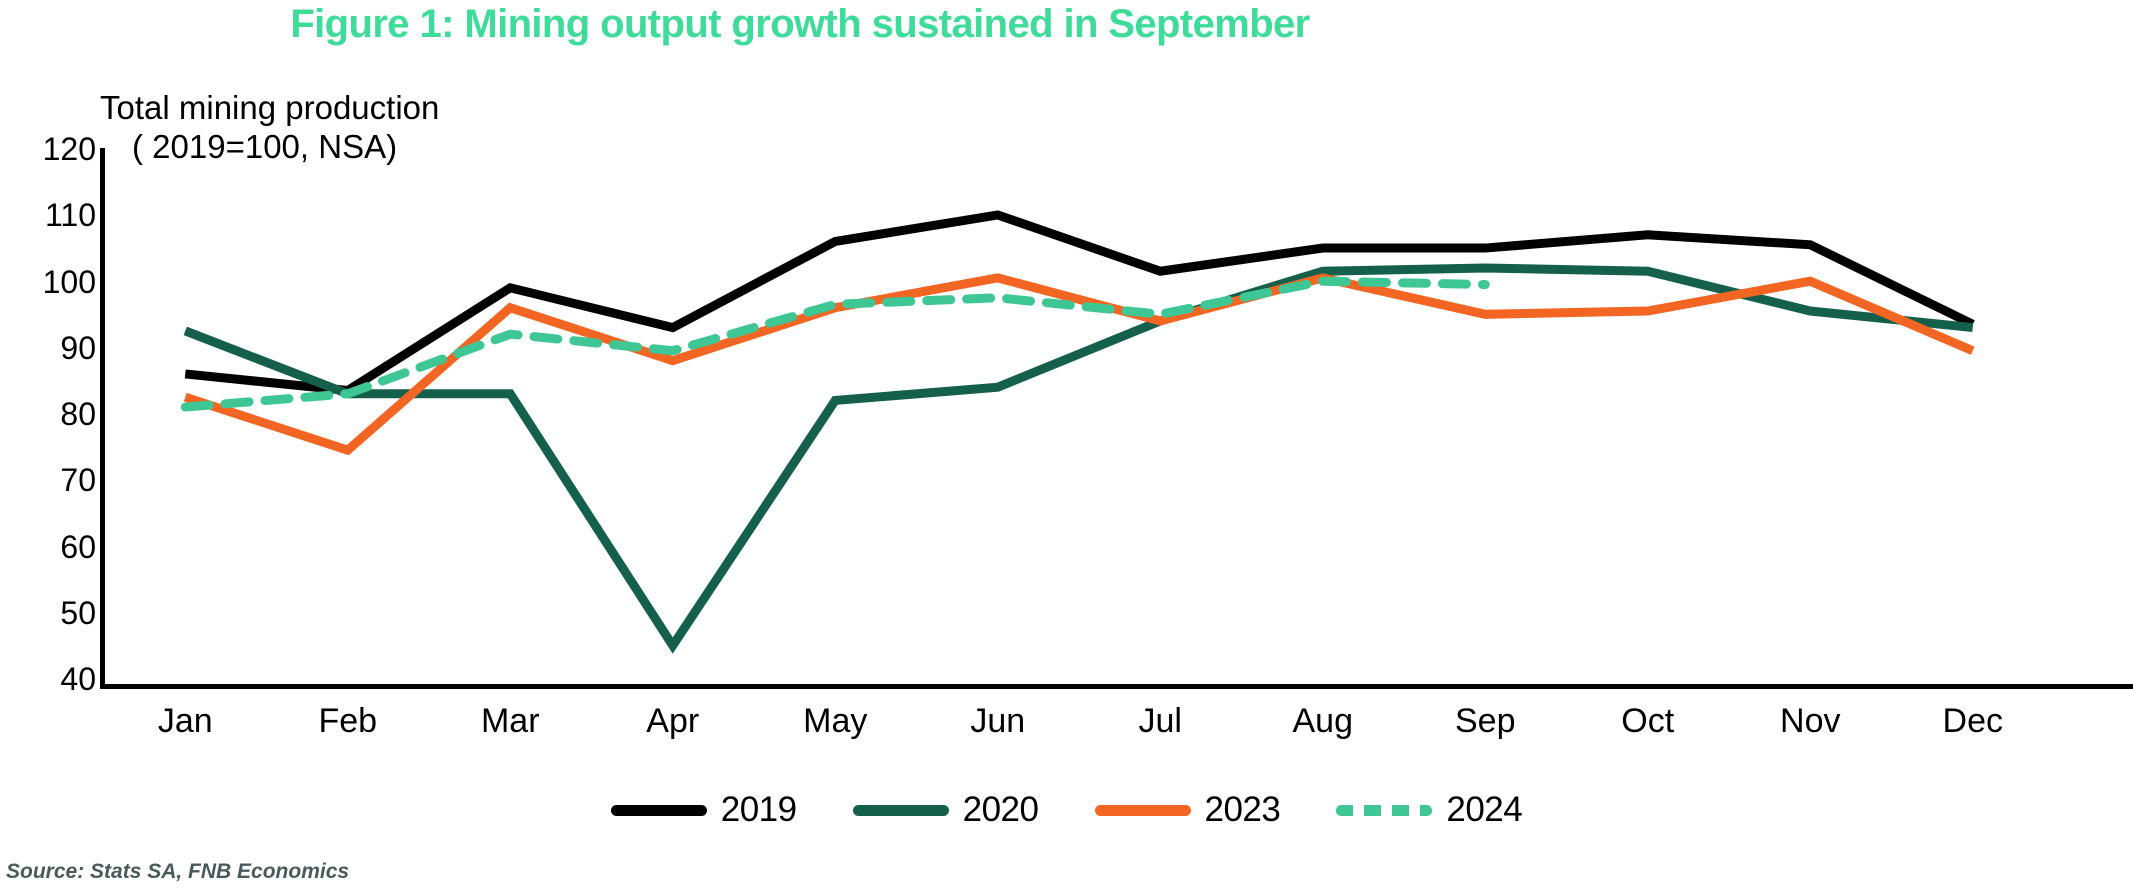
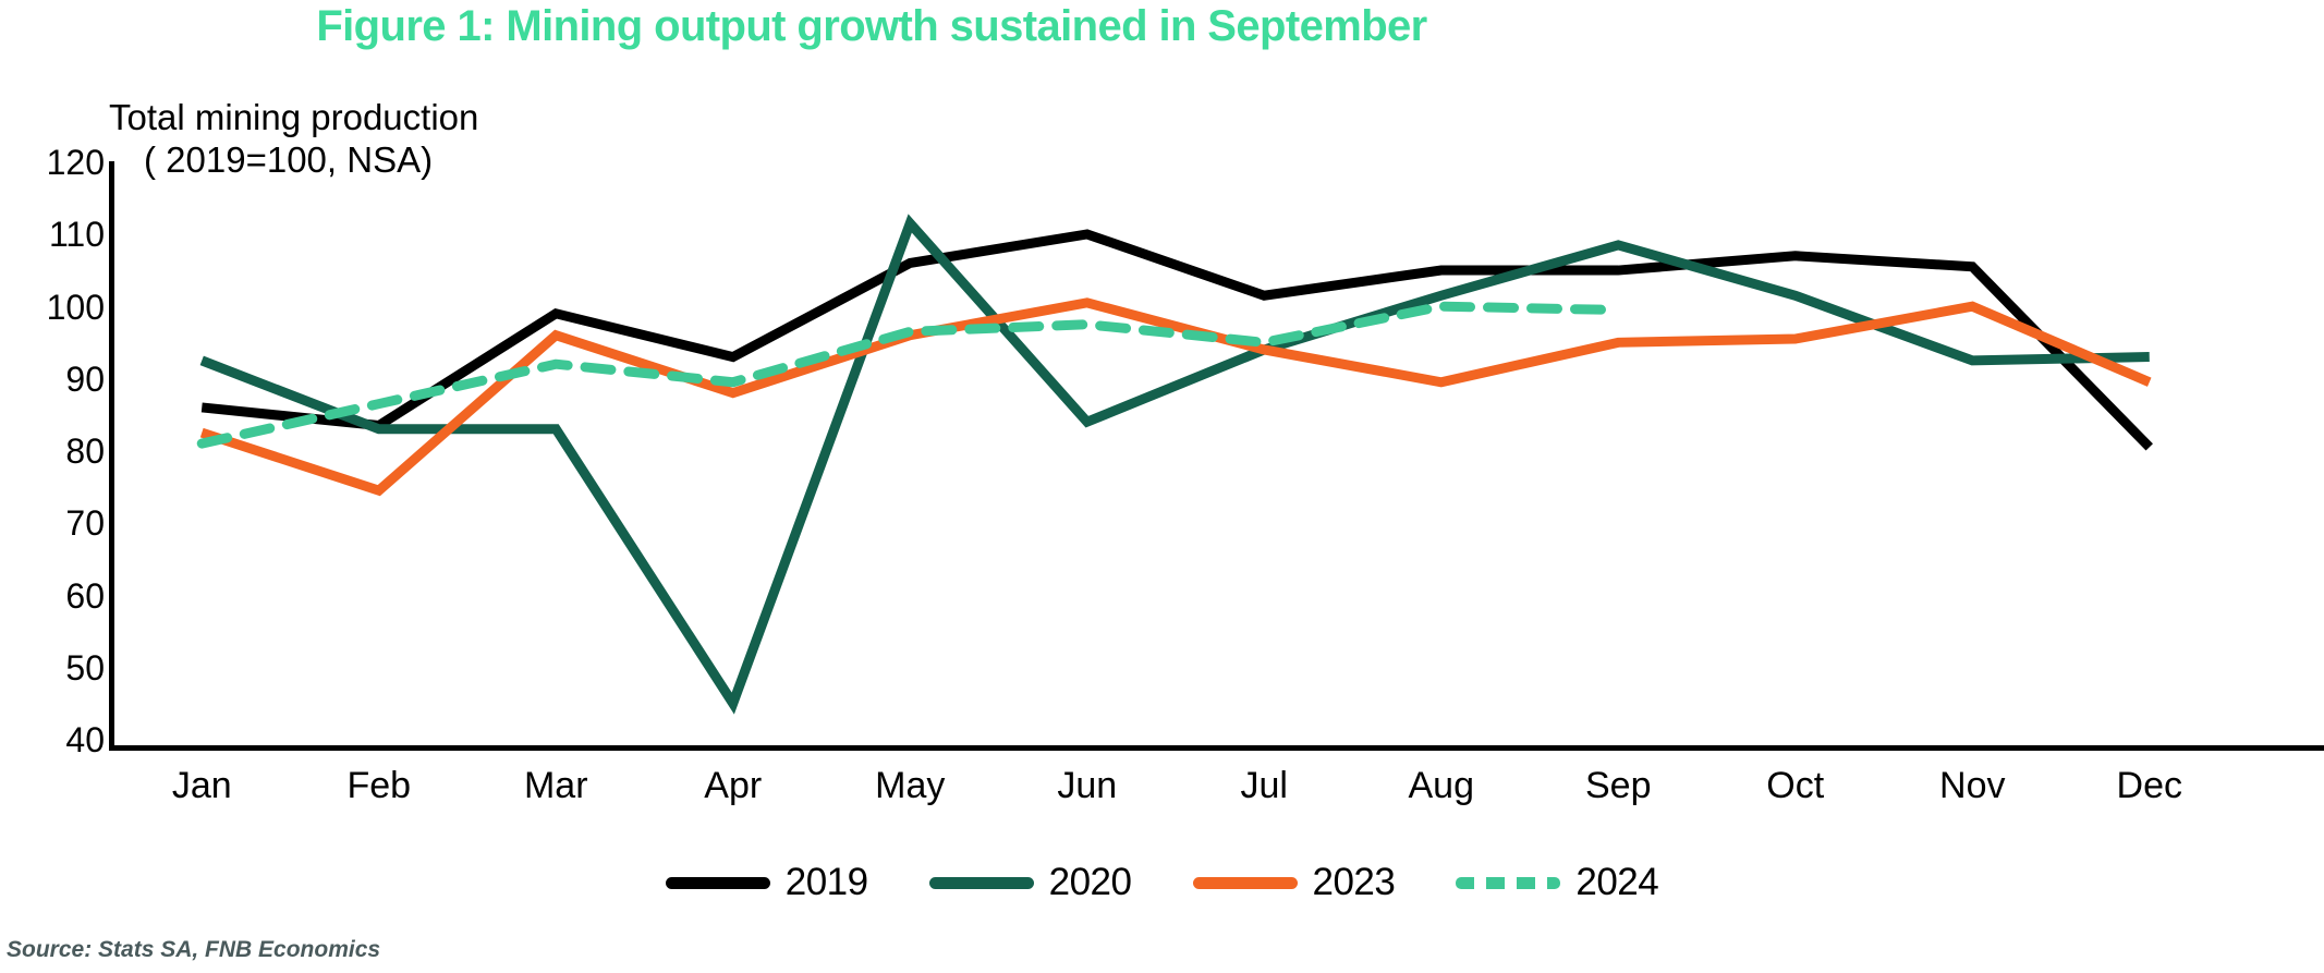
2024/Feb: 84 -> 87
2020/May: 82 -> 112
2023/Aug: 101 -> 90
2020/Sep: 102 -> 109
2020/Nov: 96 -> 93
2019/Dec: 94 -> 81
